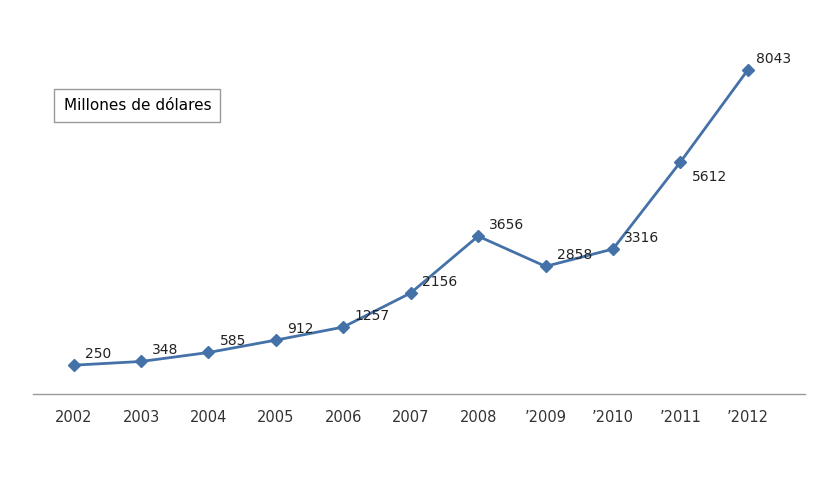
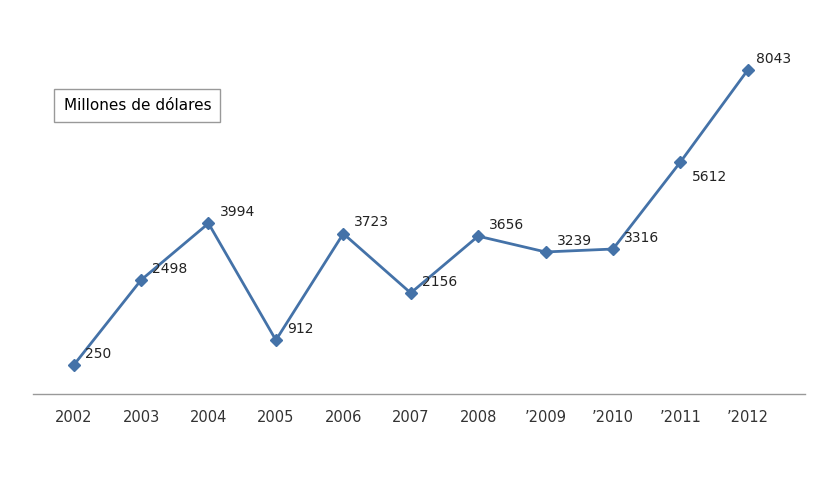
2003: 348 -> 2498
2004: 585 -> 3994
2006: 1257 -> 3723
’2009: 2858 -> 3239
